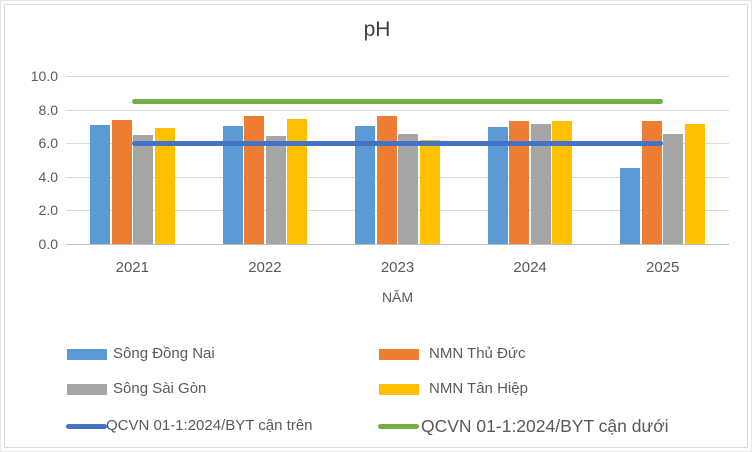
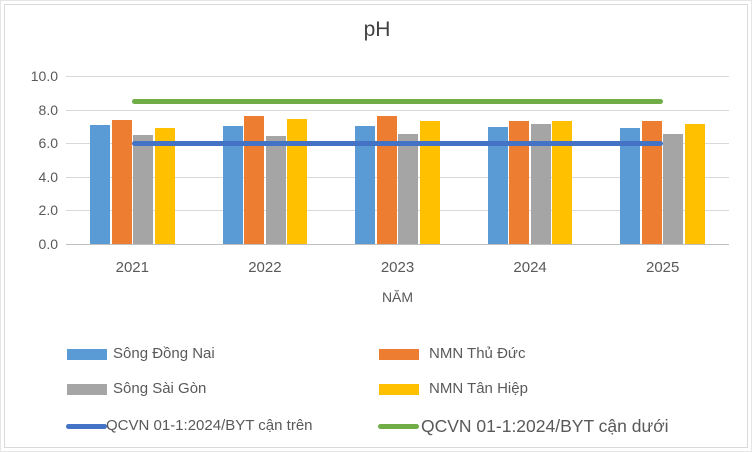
NMN Tân Hiệp/2023: 6.2 -> 7.3
Sông Đồng Nai/2025: 4.5 -> 6.9
